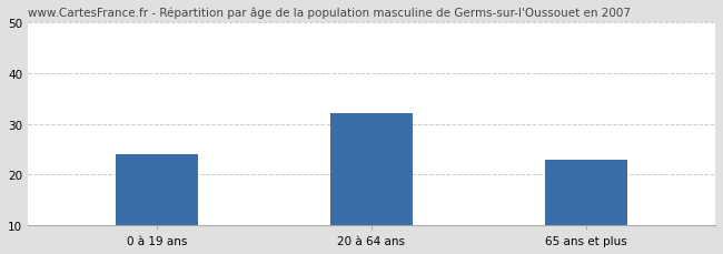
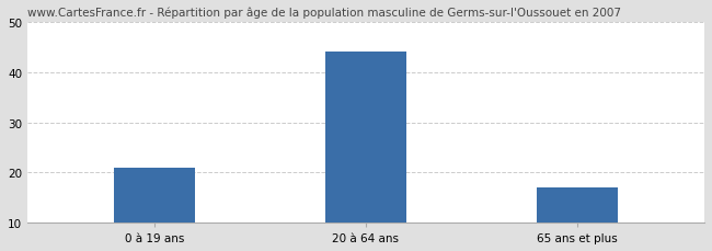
0 à 19 ans: 24 -> 21
20 à 64 ans: 32 -> 44
65 ans et plus: 23 -> 17
